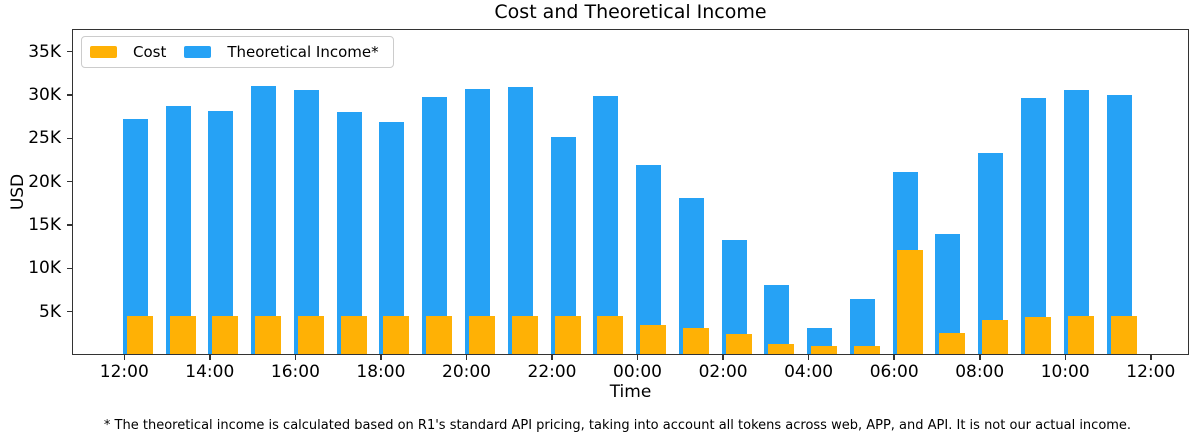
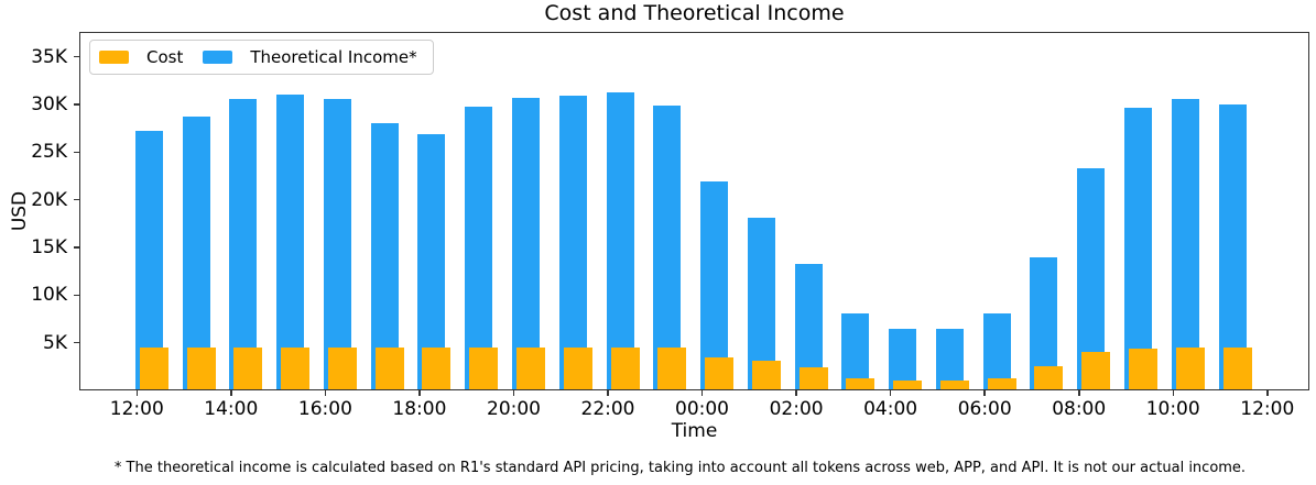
Theoretical Income*/14:00: 28K -> 30K
Theoretical Income*/22:00: 25K -> 31K
Theoretical Income*/04:00: 3K -> 6K
Cost/06:00: 12K -> 1K
Theoretical Income*/06:00: 21K -> 8K
